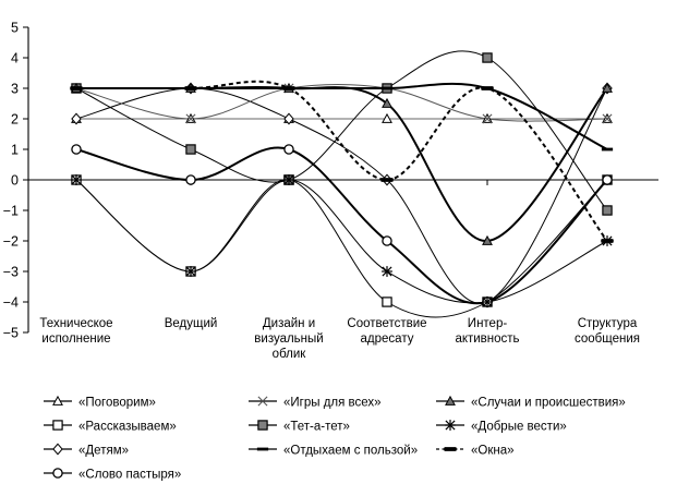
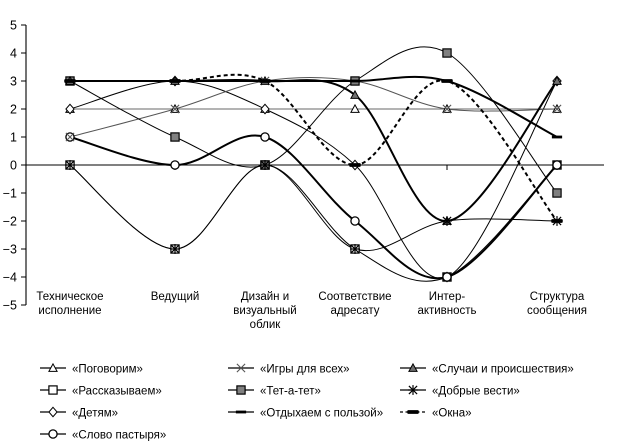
«Игры для всех»/Техническое исполнение: 3 -> 1
«Рассказываем»/Соответствие адресату: -4 -> -3
«Добрые вести»/Интер- активность: -4 -> -2
